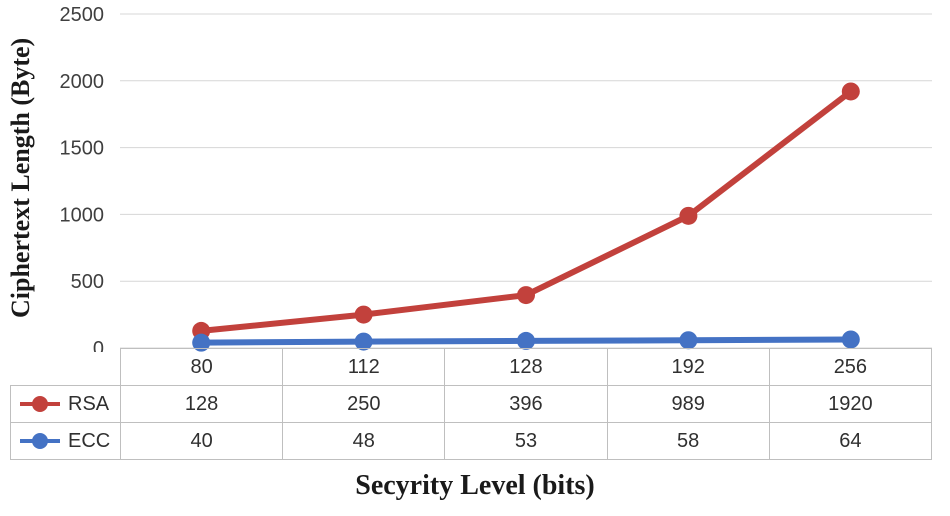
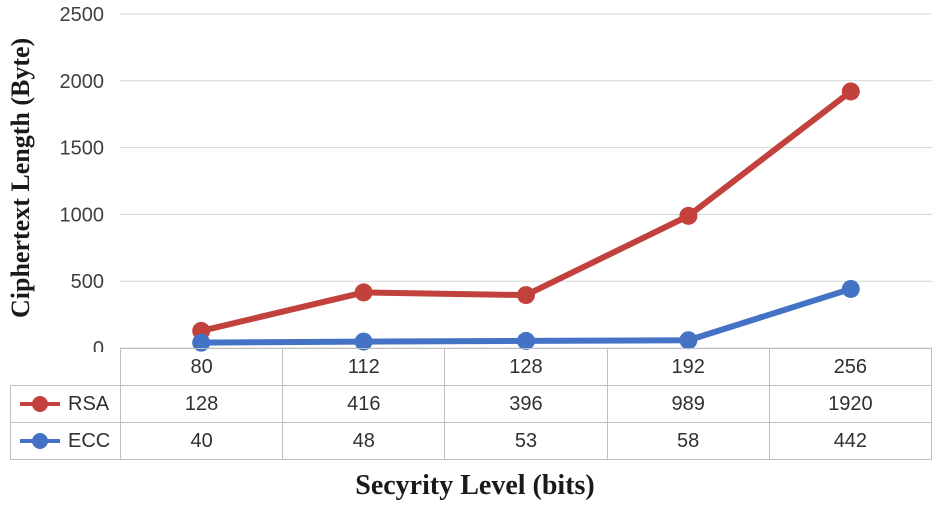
RSA/112: 250 -> 416
ECC/256: 64 -> 442
